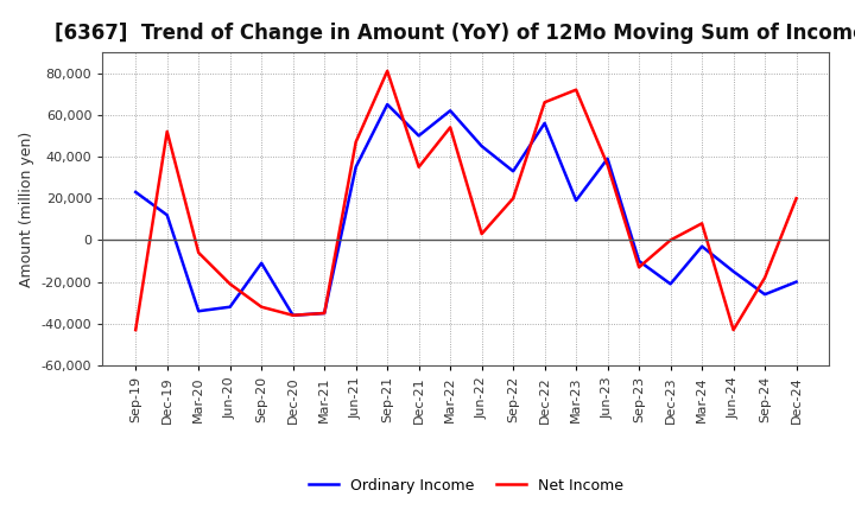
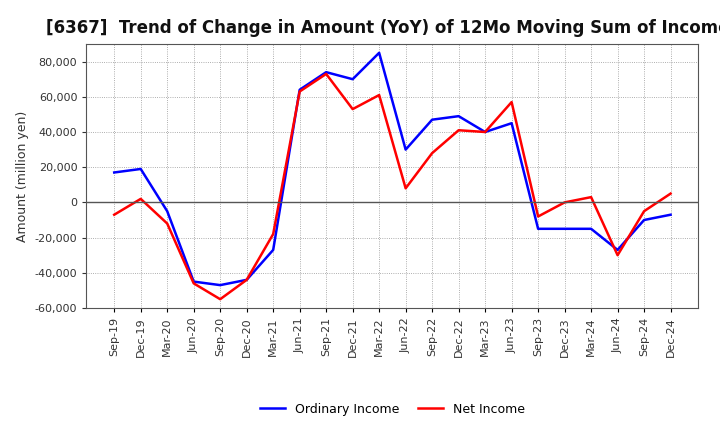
Ordinary Income/Sep-19: 23,000 -> 17,000
Net Income/Sep-19: -43,000 -> -7,000
Ordinary Income/Dec-19: 12,000 -> 19,000
Net Income/Dec-19: 52,000 -> 2,000
Ordinary Income/Mar-20: -34,000 -> -5,000
Net Income/Mar-20: -6,000 -> -12,000
Ordinary Income/Jun-20: -32,000 -> -45,000
Net Income/Jun-20: -21,000 -> -46,000
Ordinary Income/Sep-20: -11,000 -> -47,000
Net Income/Sep-20: -32,000 -> -55,000
Ordinary Income/Dec-20: -36,000 -> -44,000
Net Income/Dec-20: -36,000 -> -44,000
Ordinary Income/Mar-21: -35,000 -> -27,000
Net Income/Mar-21: -35,000 -> -18,000
Ordinary Income/Jun-21: 35,000 -> 64,000
Net Income/Jun-21: 47,000 -> 63,000
Ordinary Income/Sep-21: 65,000 -> 74,000
Net Income/Sep-21: 81,000 -> 73,000
Ordinary Income/Dec-21: 50,000 -> 70,000
Net Income/Dec-21: 35,000 -> 53,000
Ordinary Income/Mar-22: 62,000 -> 85,000
Net Income/Mar-22: 54,000 -> 61,000
Ordinary Income/Jun-22: 45,000 -> 30,000
Net Income/Jun-22: 3,000 -> 8,000
Ordinary Income/Sep-22: 33,000 -> 47,000
Net Income/Sep-22: 20,000 -> 28,000
Ordinary Income/Dec-22: 56,000 -> 49,000
Net Income/Dec-22: 66,000 -> 41,000
Ordinary Income/Mar-23: 19,000 -> 40,000
Net Income/Mar-23: 72,000 -> 40,000
Ordinary Income/Jun-23: 39,000 -> 45,000
Net Income/Jun-23: 36,000 -> 57,000
Ordinary Income/Sep-23: -10,000 -> -15,000
Net Income/Sep-23: -13,000 -> -8,000
Ordinary Income/Dec-23: -21,000 -> -15,000
Ordinary Income/Mar-24: -3,000 -> -15,000
Net Income/Mar-24: 8,000 -> 3,000
Ordinary Income/Jun-24: -15,000 -> -27,000
Net Income/Jun-24: -43,000 -> -30,000
Ordinary Income/Sep-24: -26,000 -> -10,000
Net Income/Sep-24: -18,000 -> -5,000
Ordinary Income/Dec-24: -20,000 -> -7,000
Net Income/Dec-24: 20,000 -> 5,000
